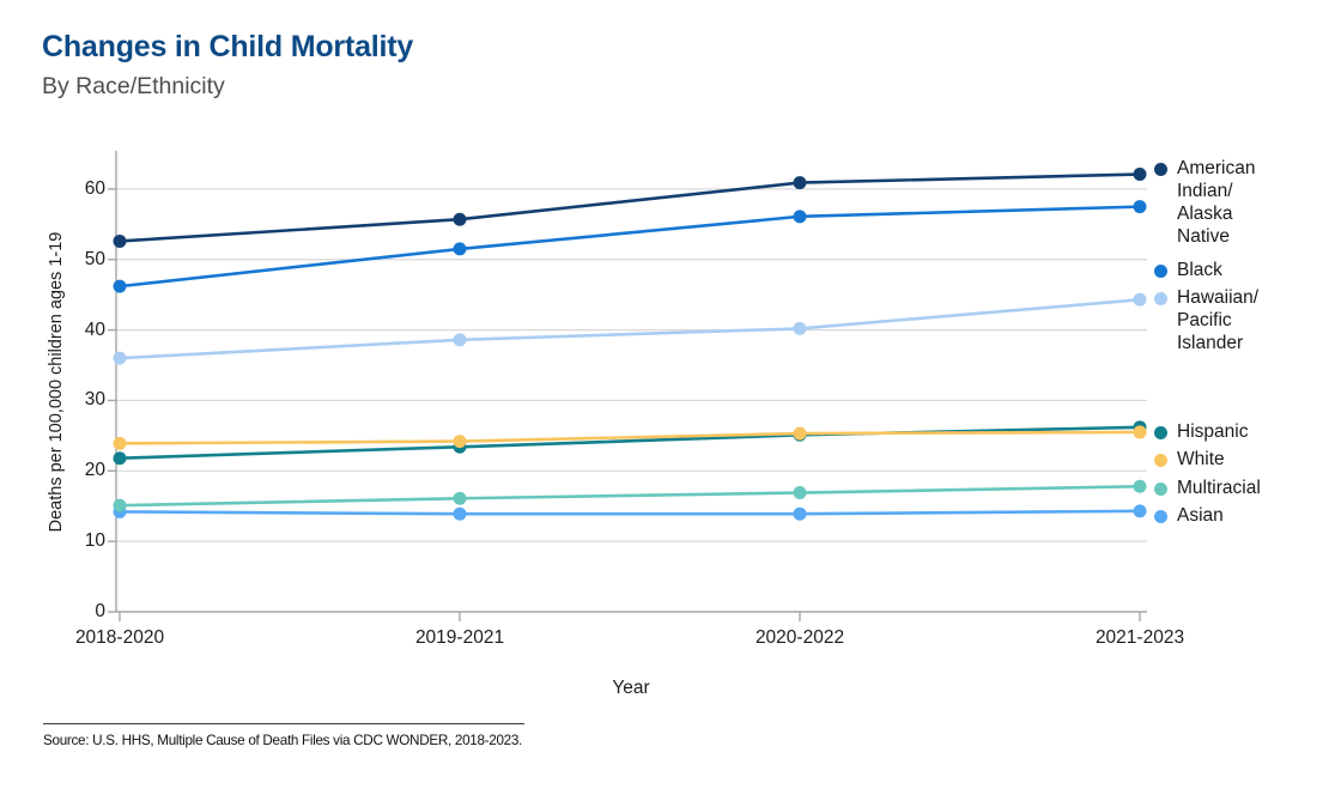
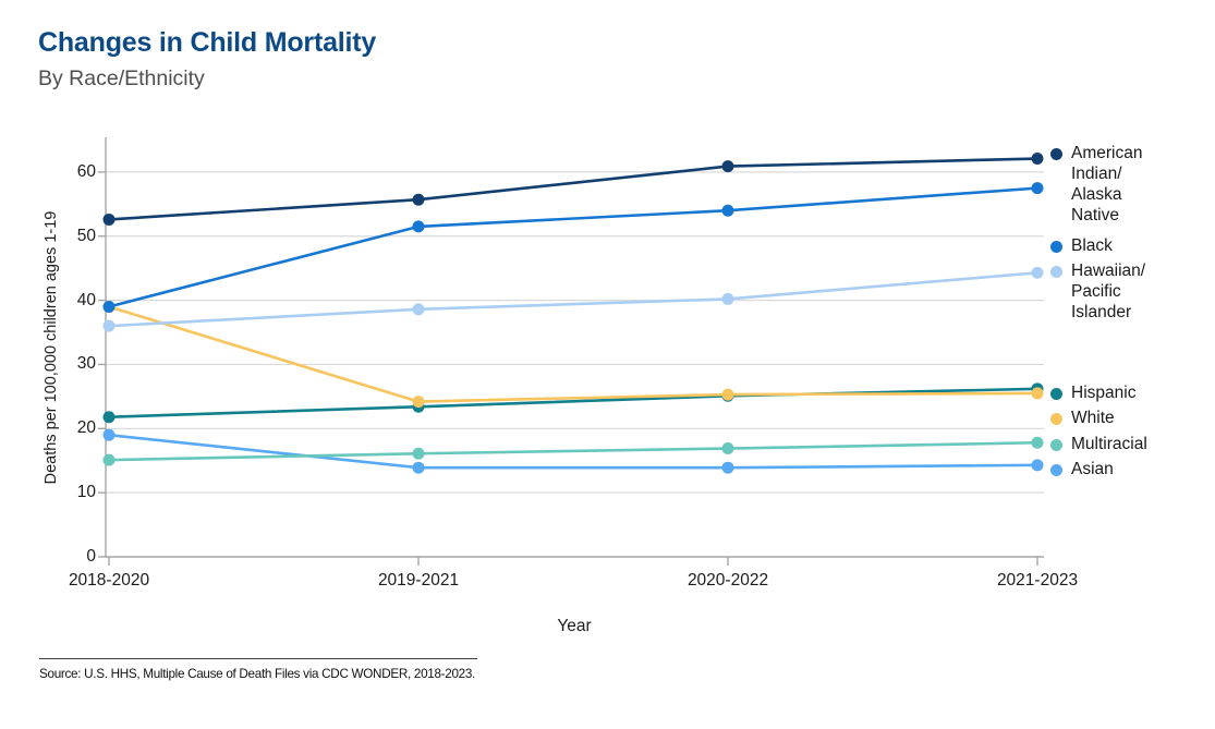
Black/2018-2020: 46 -> 39
White/2018-2020: 24 -> 39
Asian/2018-2020: 14 -> 19
Black/2020-2022: 56 -> 54
